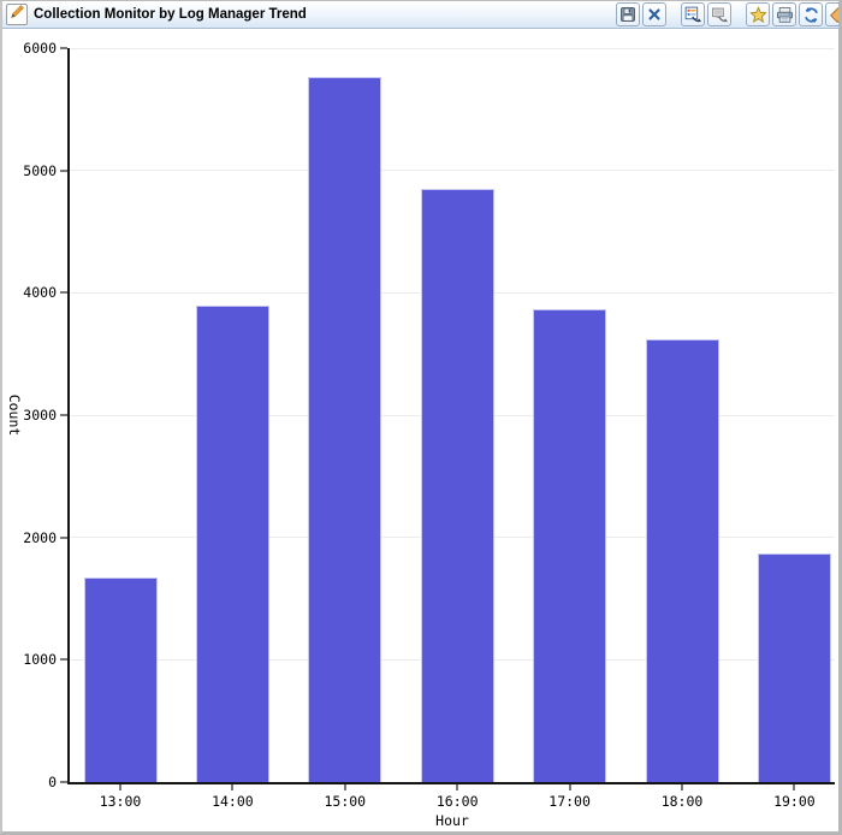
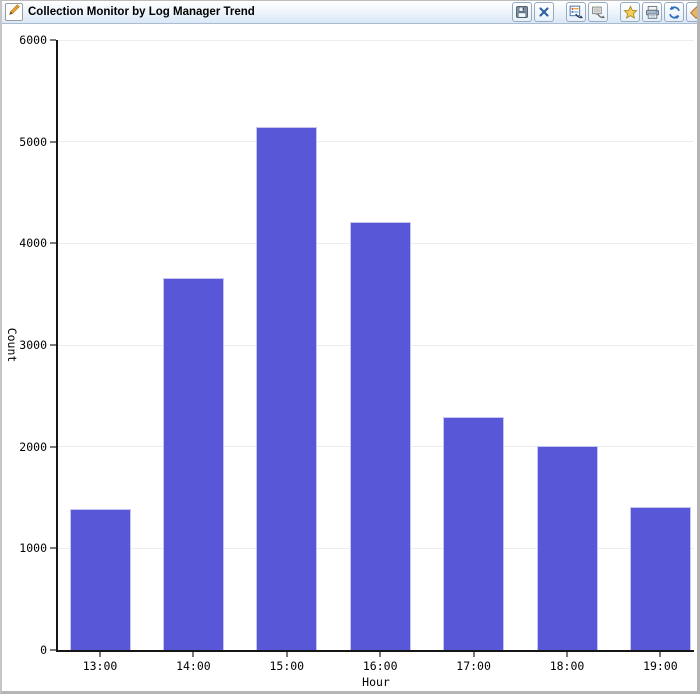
13:00: 1670 -> 1390
14:00: 3900 -> 3660
15:00: 5760 -> 5140
16:00: 4850 -> 4210
17:00: 3870 -> 2290
18:00: 3620 -> 2010
19:00: 1870 -> 1410
